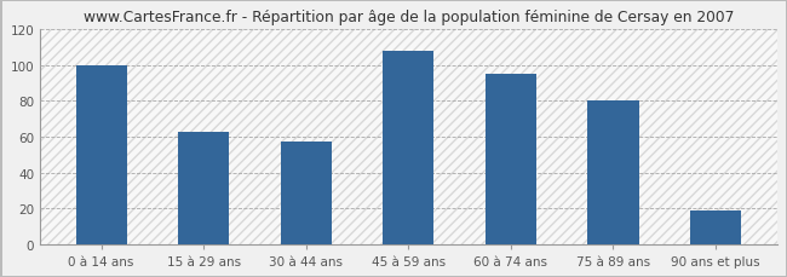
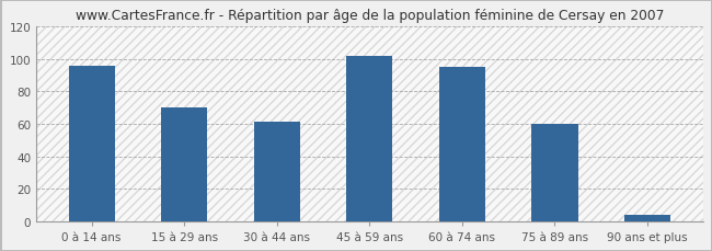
0 à 14 ans: 100 -> 96
15 à 29 ans: 63 -> 70
30 à 44 ans: 57 -> 61
45 à 59 ans: 108 -> 102
75 à 89 ans: 80 -> 60
90 ans et plus: 19 -> 4
